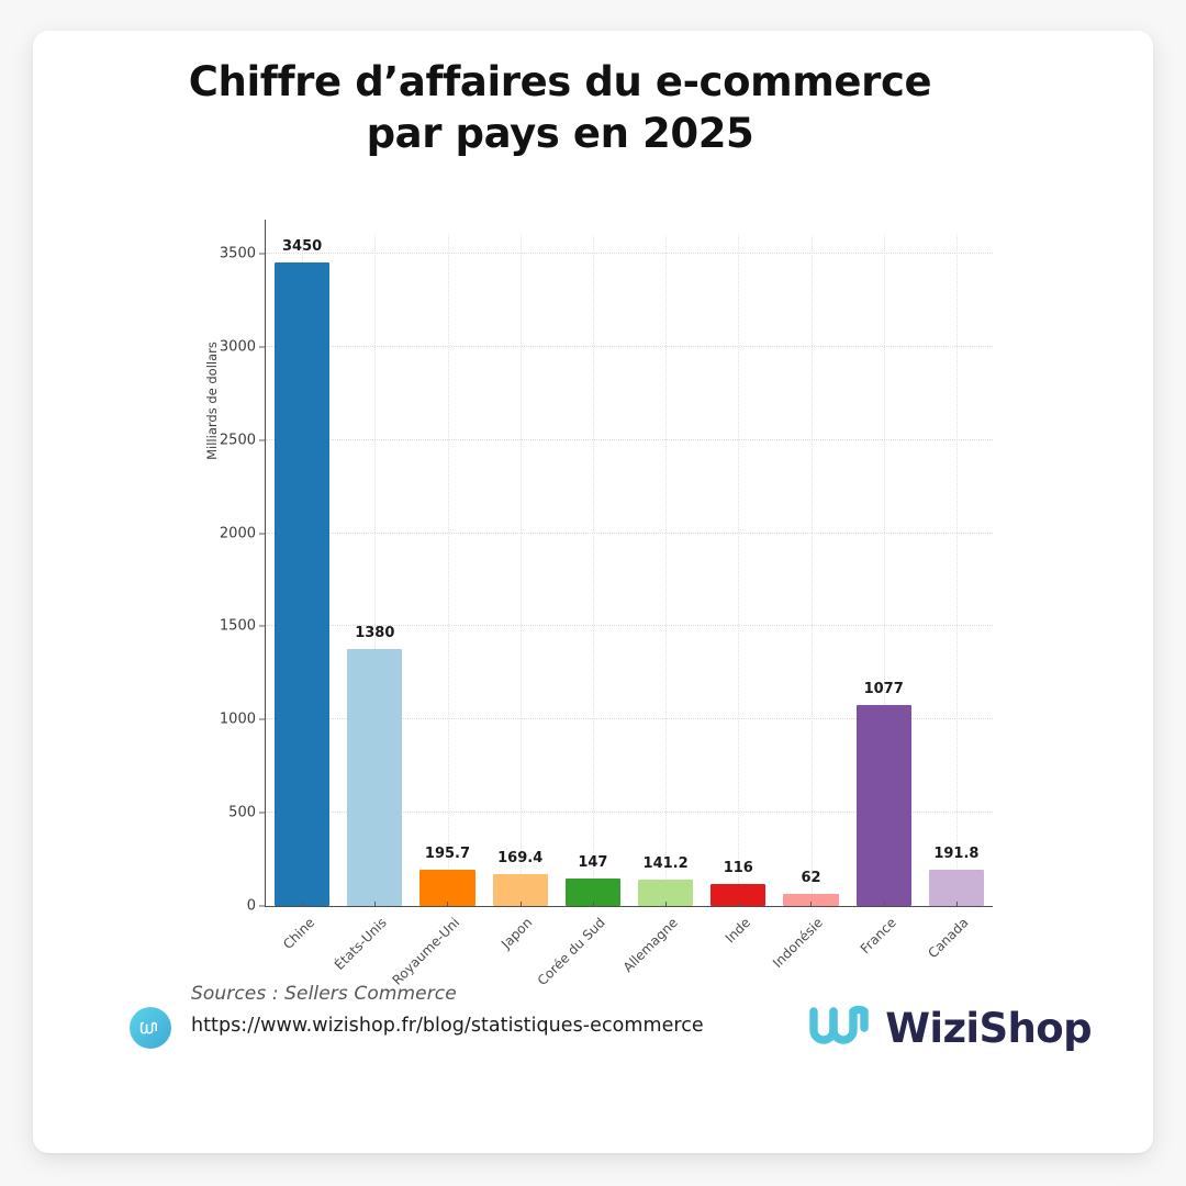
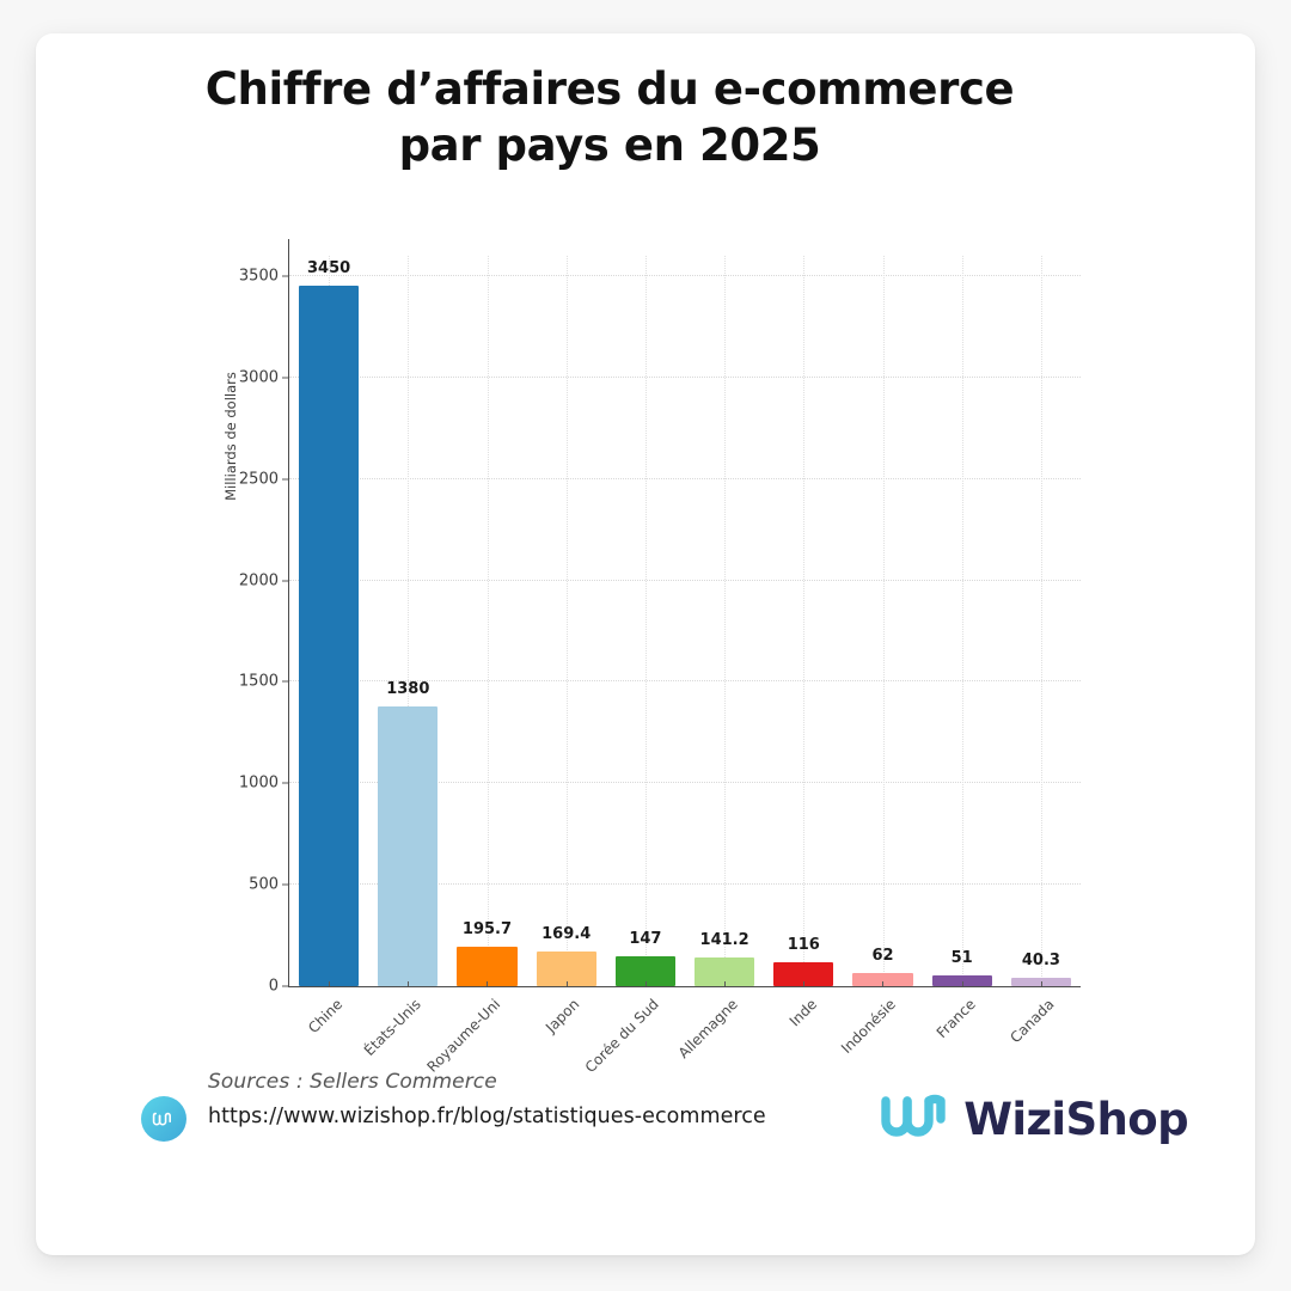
France: 1077 -> 51
Canada: 191.8 -> 40.3
